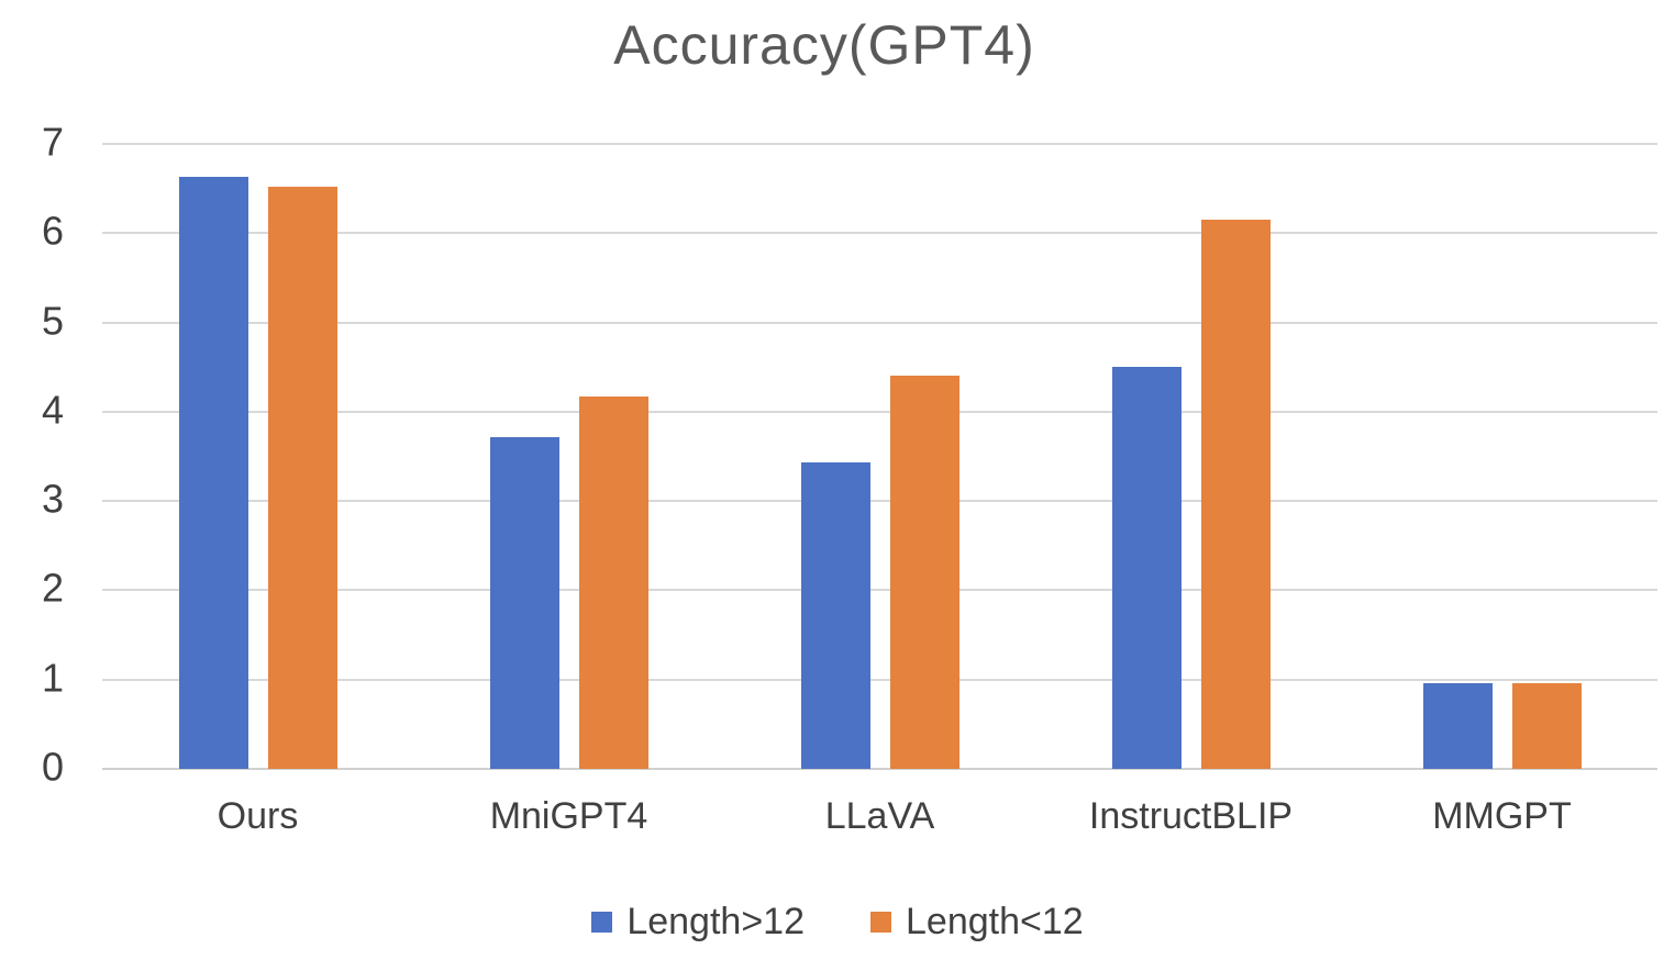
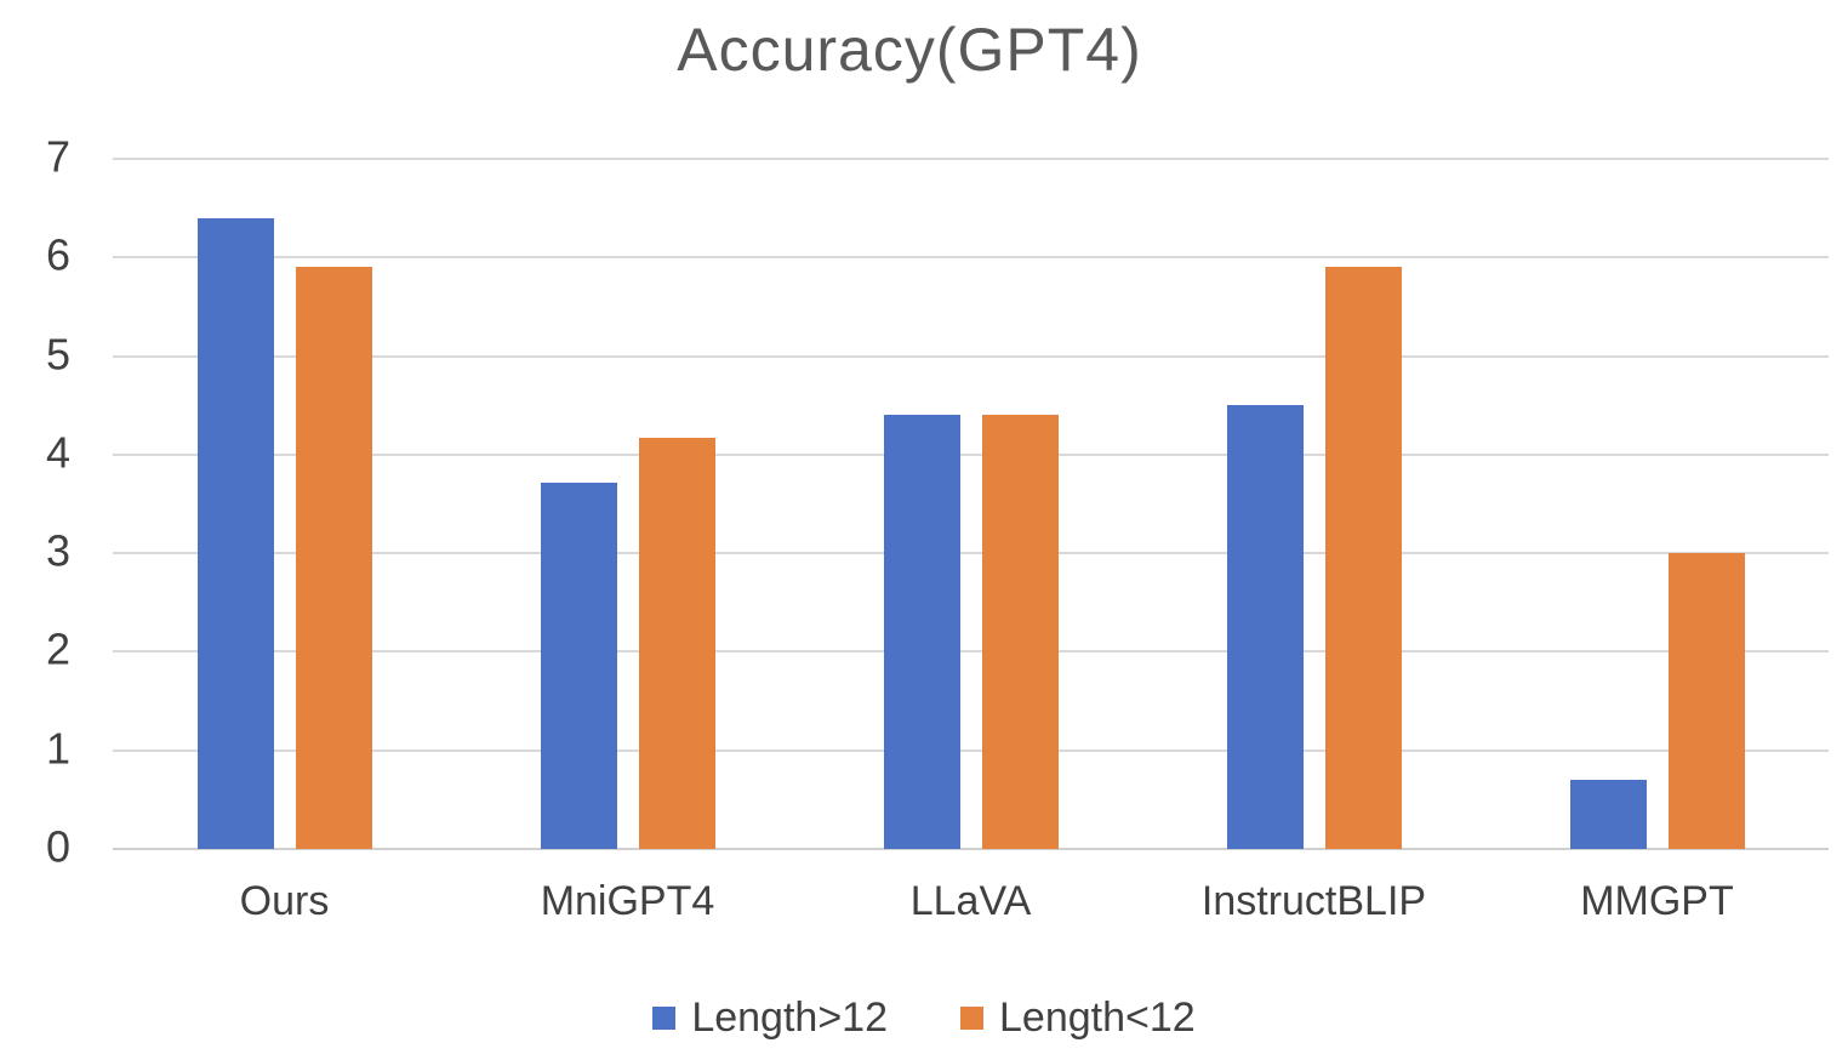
Length>12/Ours: 6.6 -> 6.4
Length<12/Ours: 6.5 -> 5.9
Length>12/LLaVA: 3.4 -> 4.4
Length<12/InstructBLIP: 6.2 -> 5.9
Length>12/MMGPT: 1.0 -> 0.7
Length<12/MMGPT: 1.0 -> 3.0
